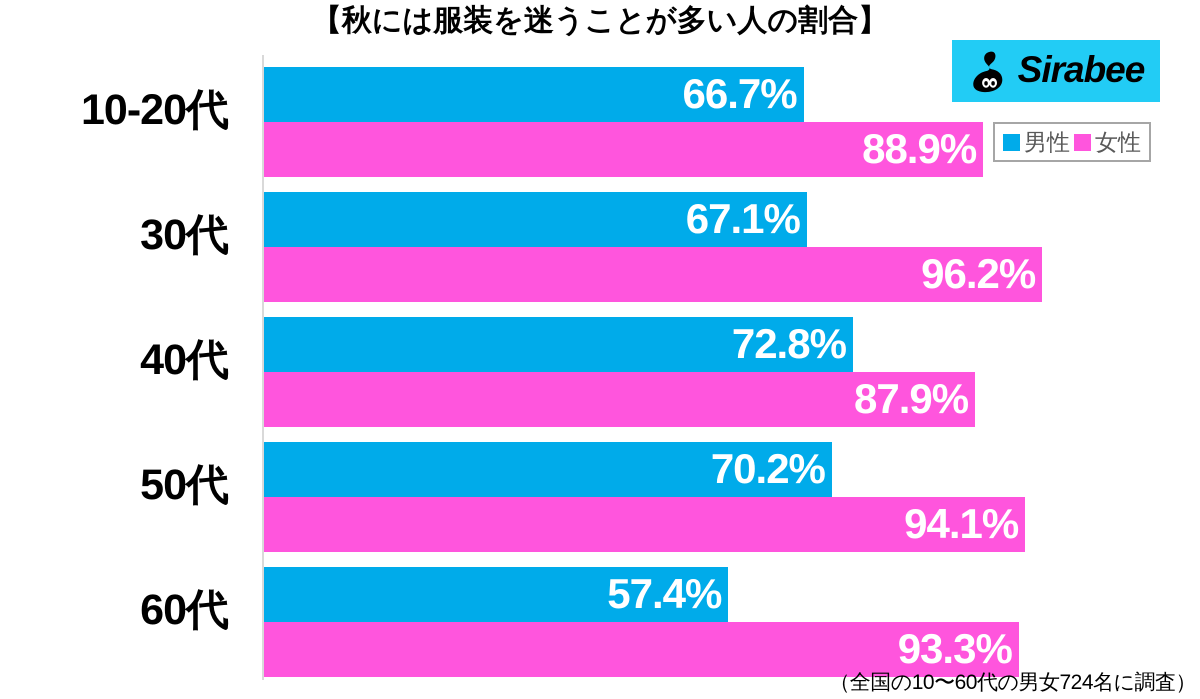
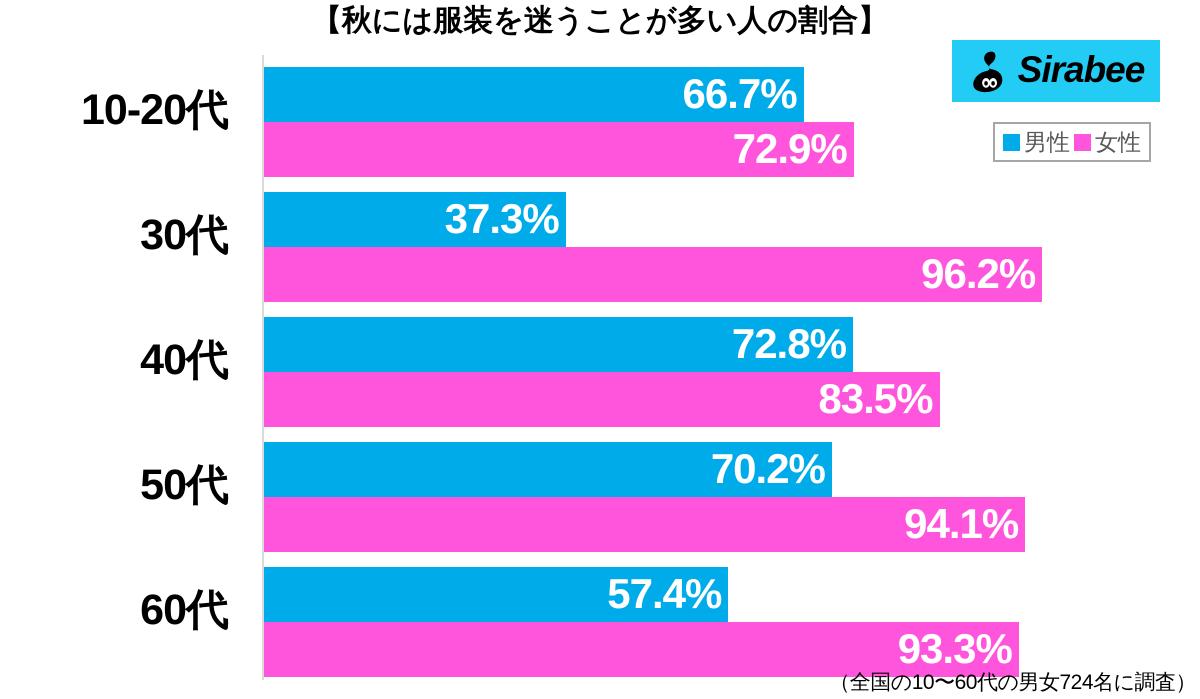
女性/10-20代: 88.9% -> 72.9%
男性/30代: 67.1% -> 37.3%
女性/40代: 87.9% -> 83.5%
